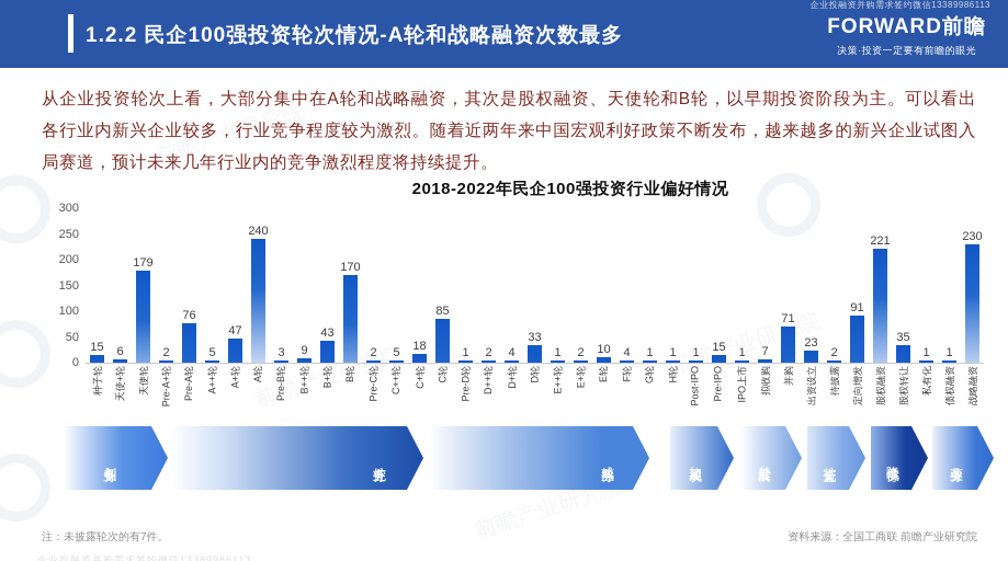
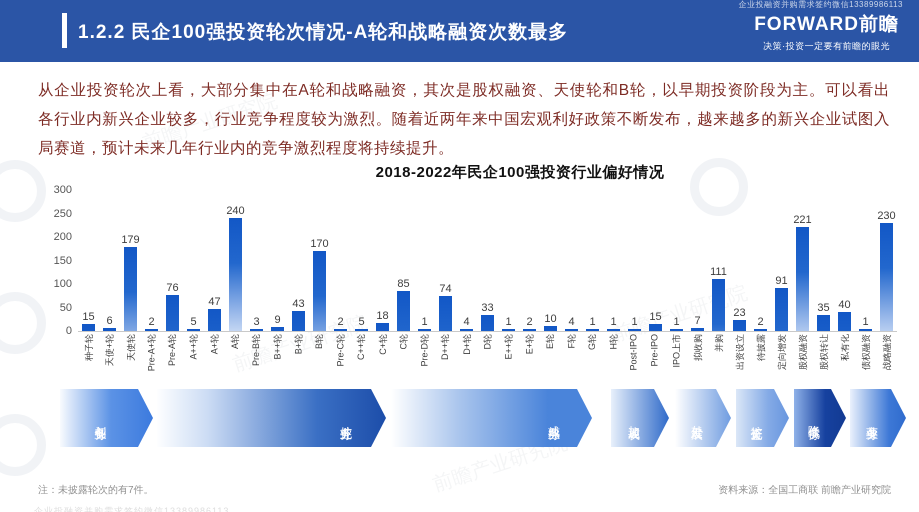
D++轮: 2 -> 74
并购: 71 -> 111
私有化: 1 -> 40
